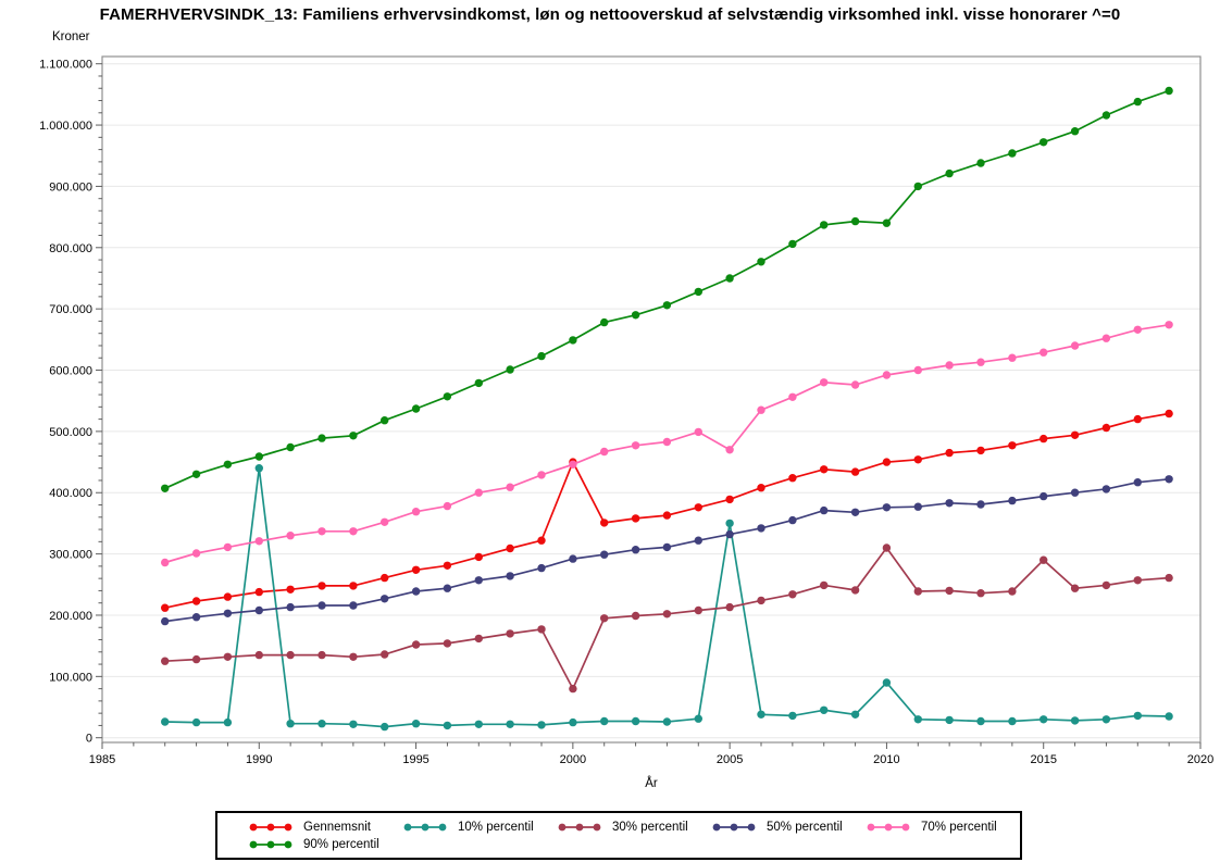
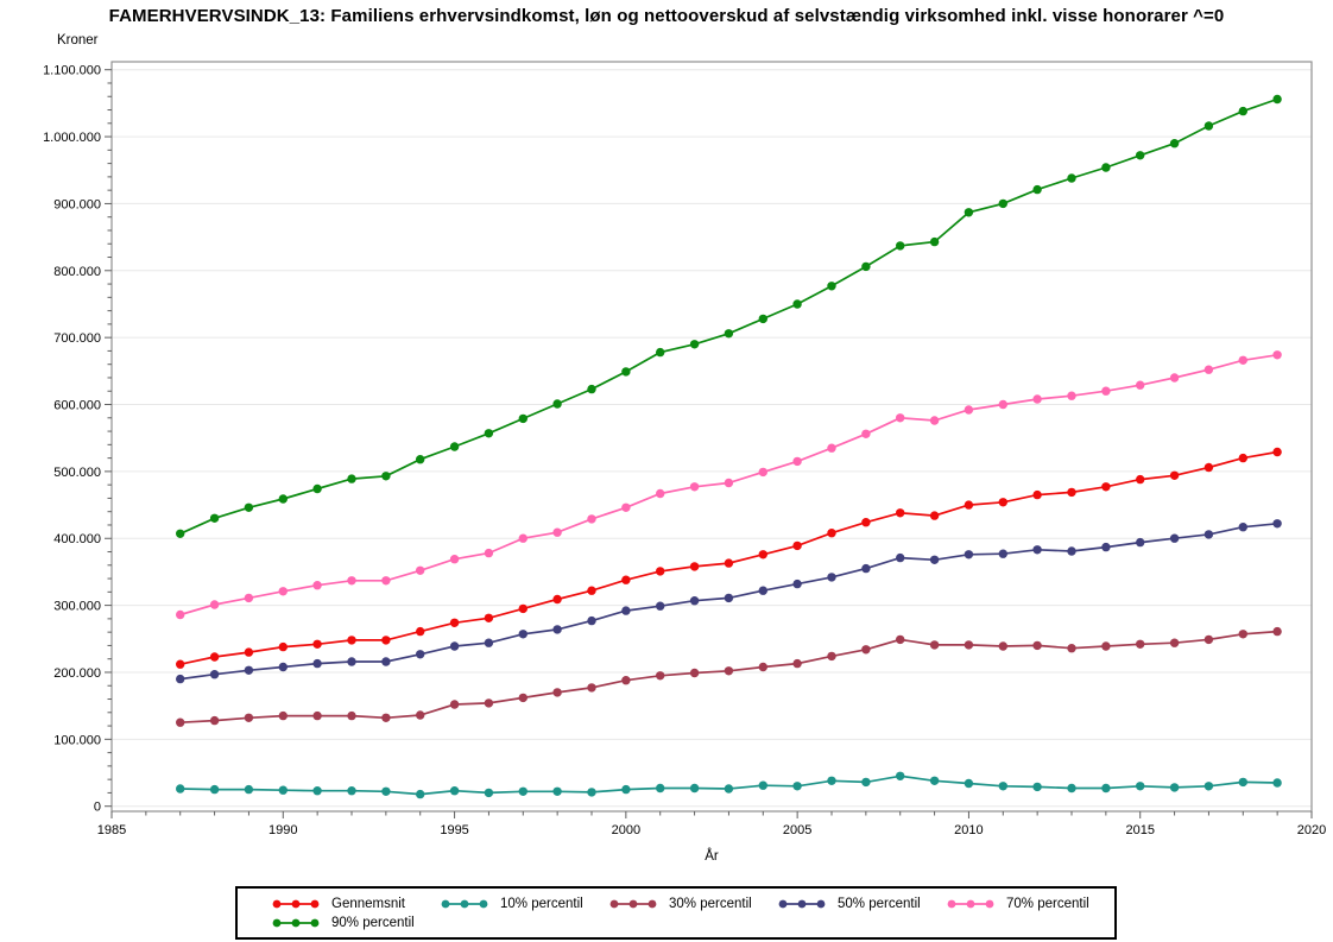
10% percentil/1990: 440000 -> 20000
Gennemsnit/2000: 450000 -> 340000
30% percentil/2000: 80000 -> 190000
10% percentil/2005: 350000 -> 30000
70% percentil/2005: 470000 -> 520000
10% percentil/2010: 90000 -> 30000
30% percentil/2010: 310000 -> 240000
90% percentil/2010: 840000 -> 890000
30% percentil/2015: 290000 -> 240000
